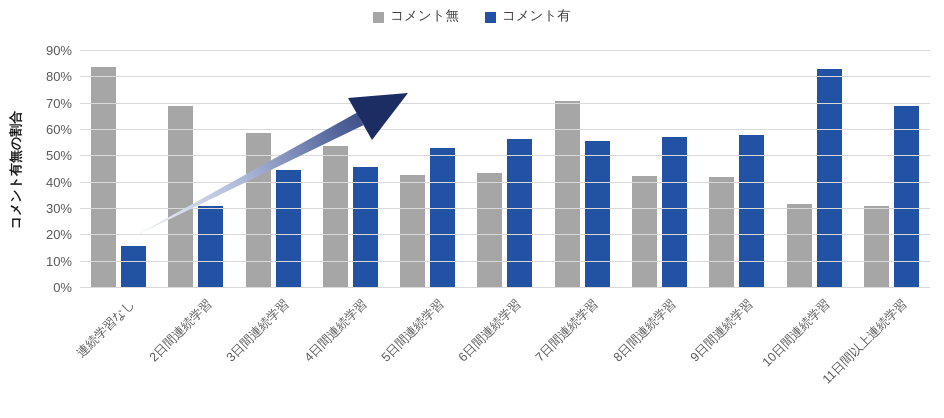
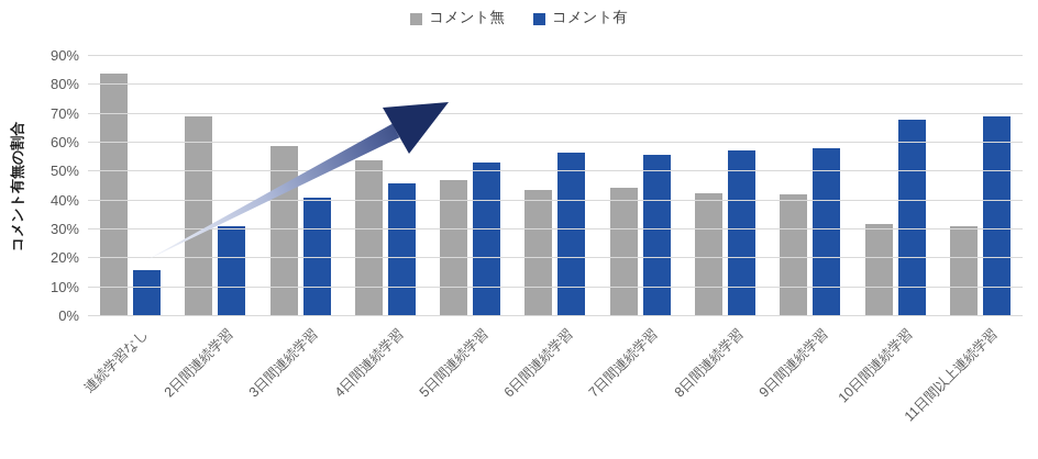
コメント有/3日間連続学習: 45% -> 41%
コメント無/5日間連続学習: 43% -> 47%
コメント無/7日間連続学習: 71% -> 44%
コメント有/10日間連続学習: 83% -> 68%
